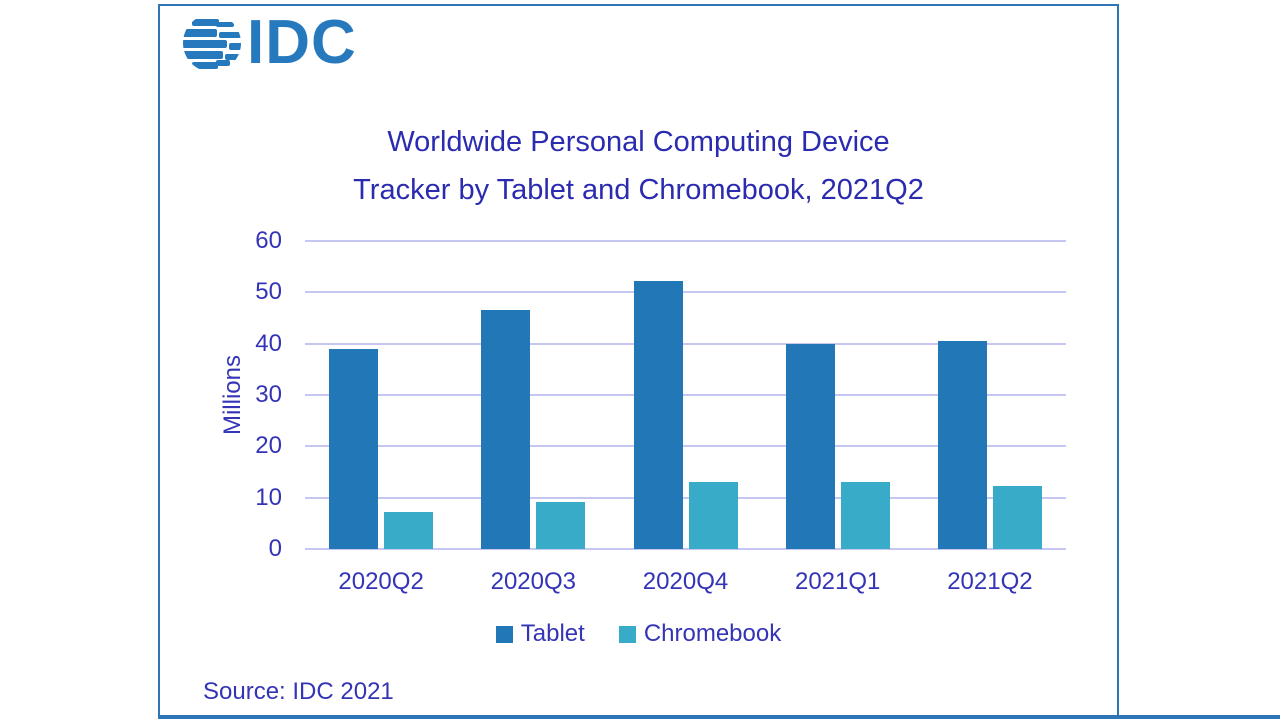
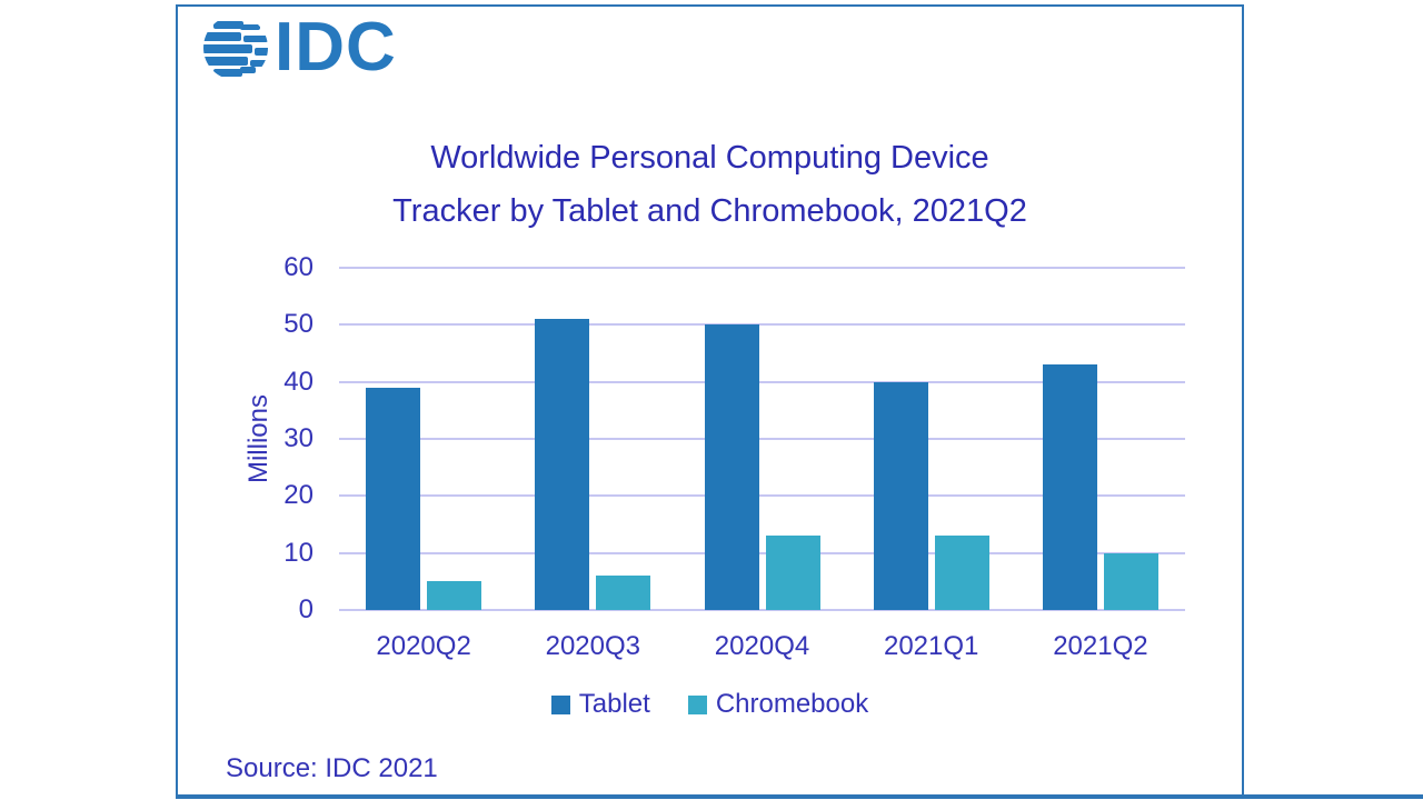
Chromebook/2020Q2: 7 -> 5
Tablet/2020Q3: 47 -> 51
Chromebook/2020Q3: 9 -> 6
Tablet/2020Q4: 52 -> 50
Tablet/2021Q2: 40 -> 43
Chromebook/2021Q2: 12 -> 10
